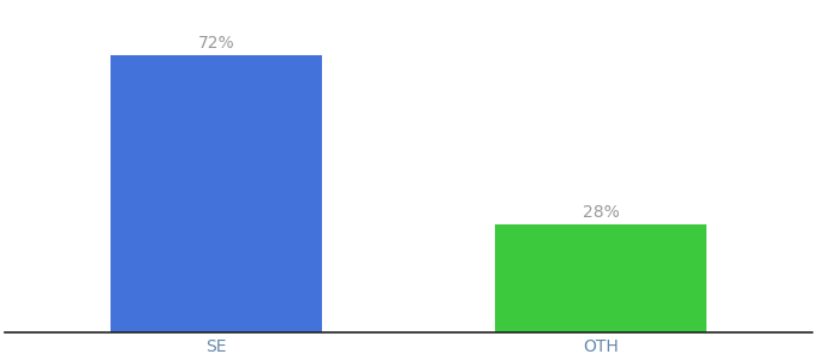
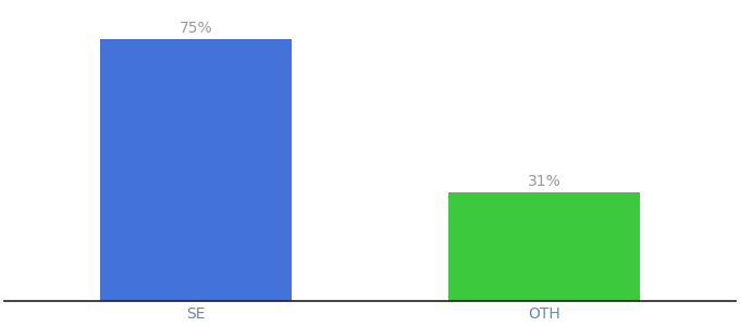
SE: 72% -> 75%
OTH: 28% -> 31%
